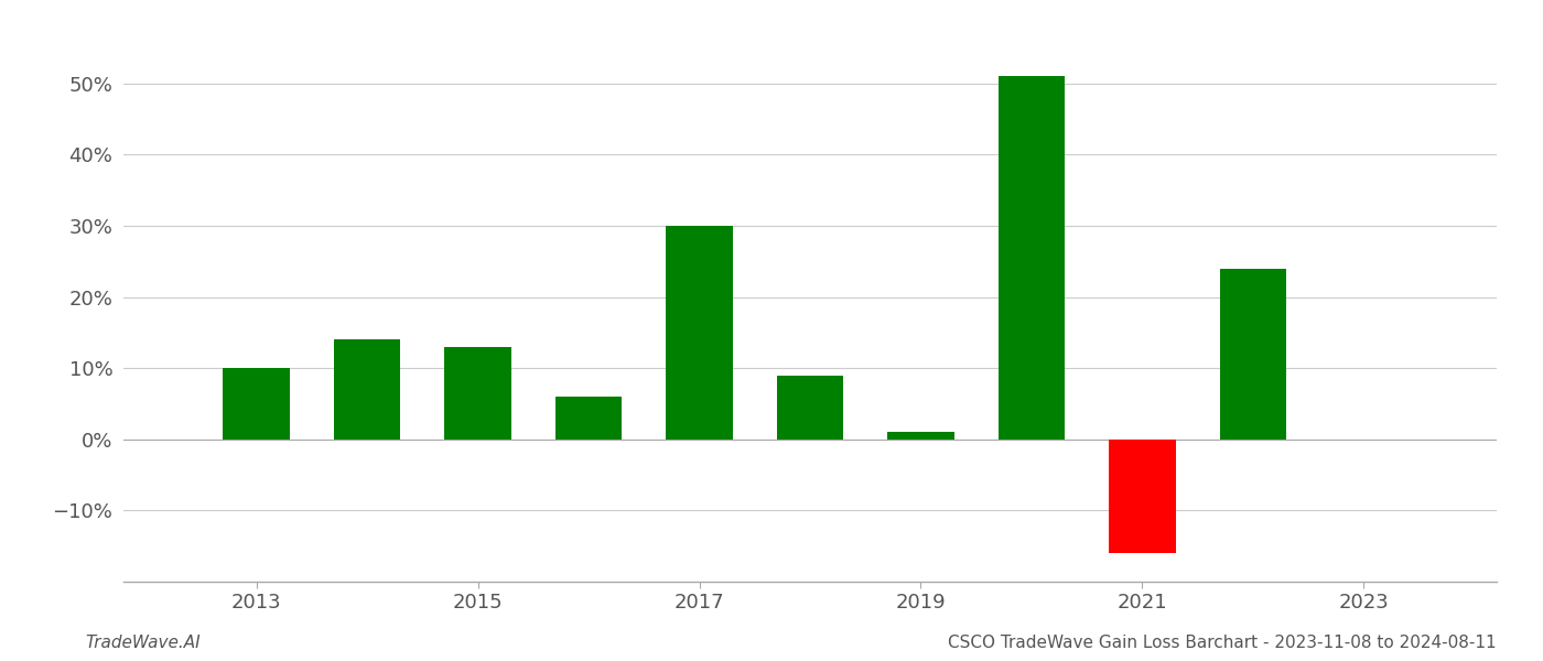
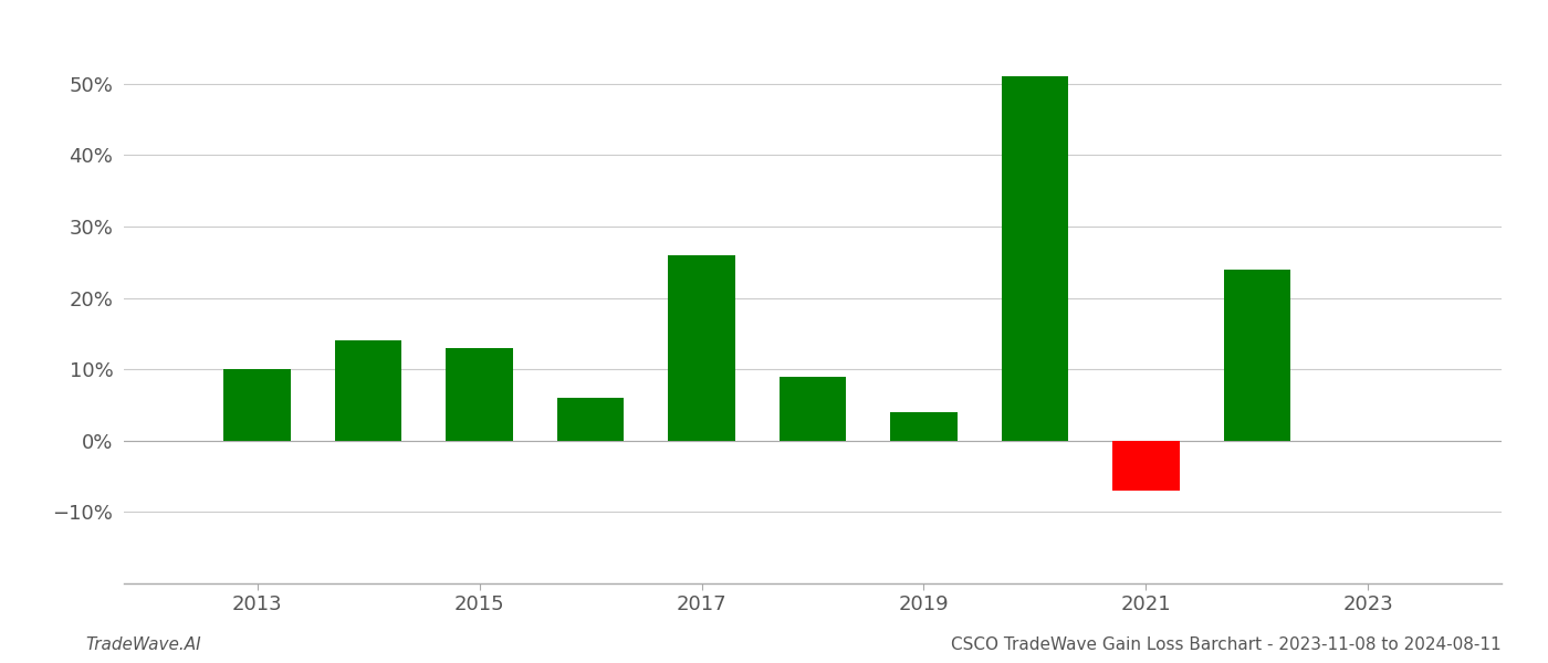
2017: 30% -> 26%
2019: 1% -> 4%
2021: -16% -> -7%
